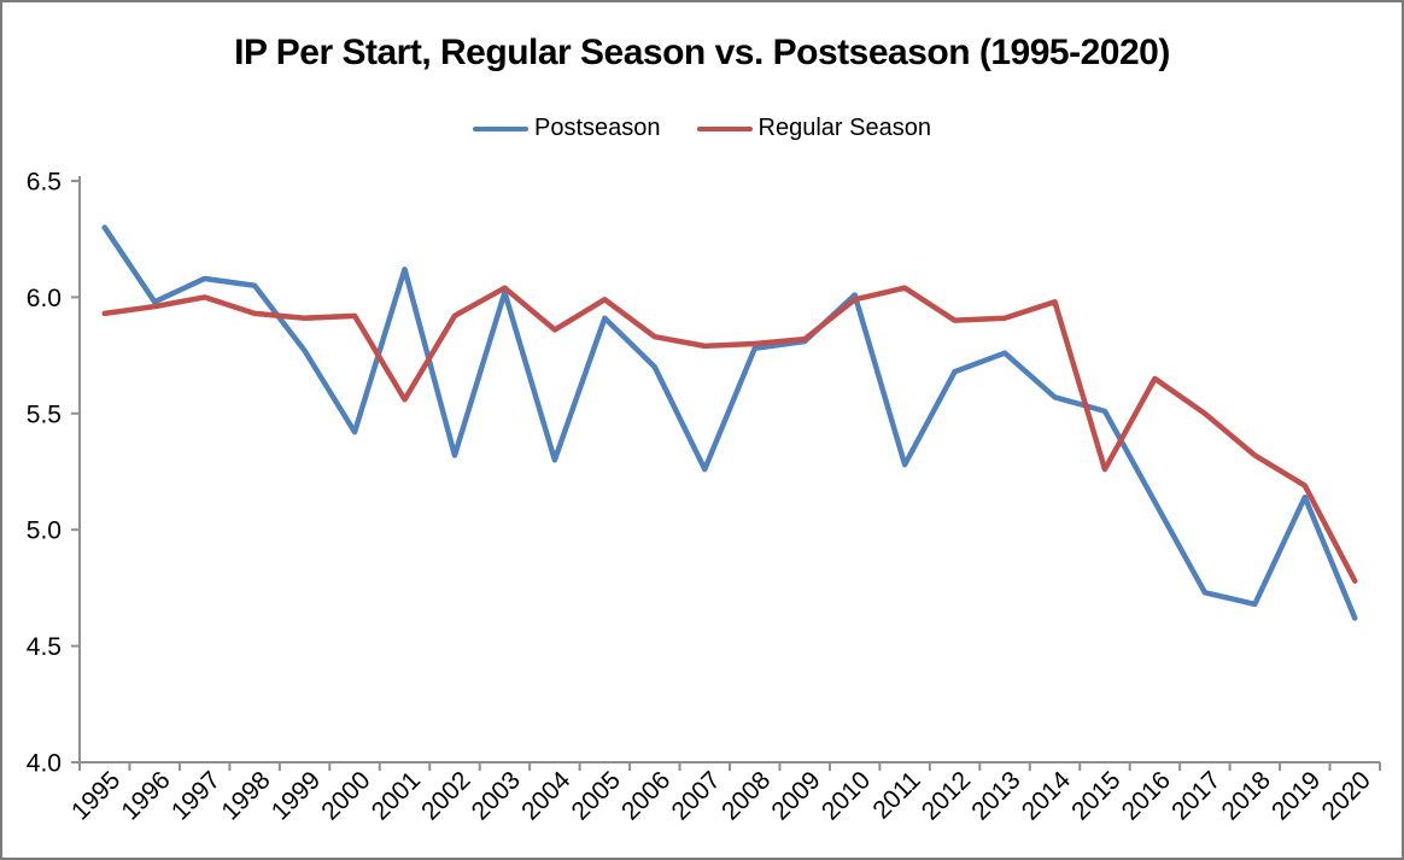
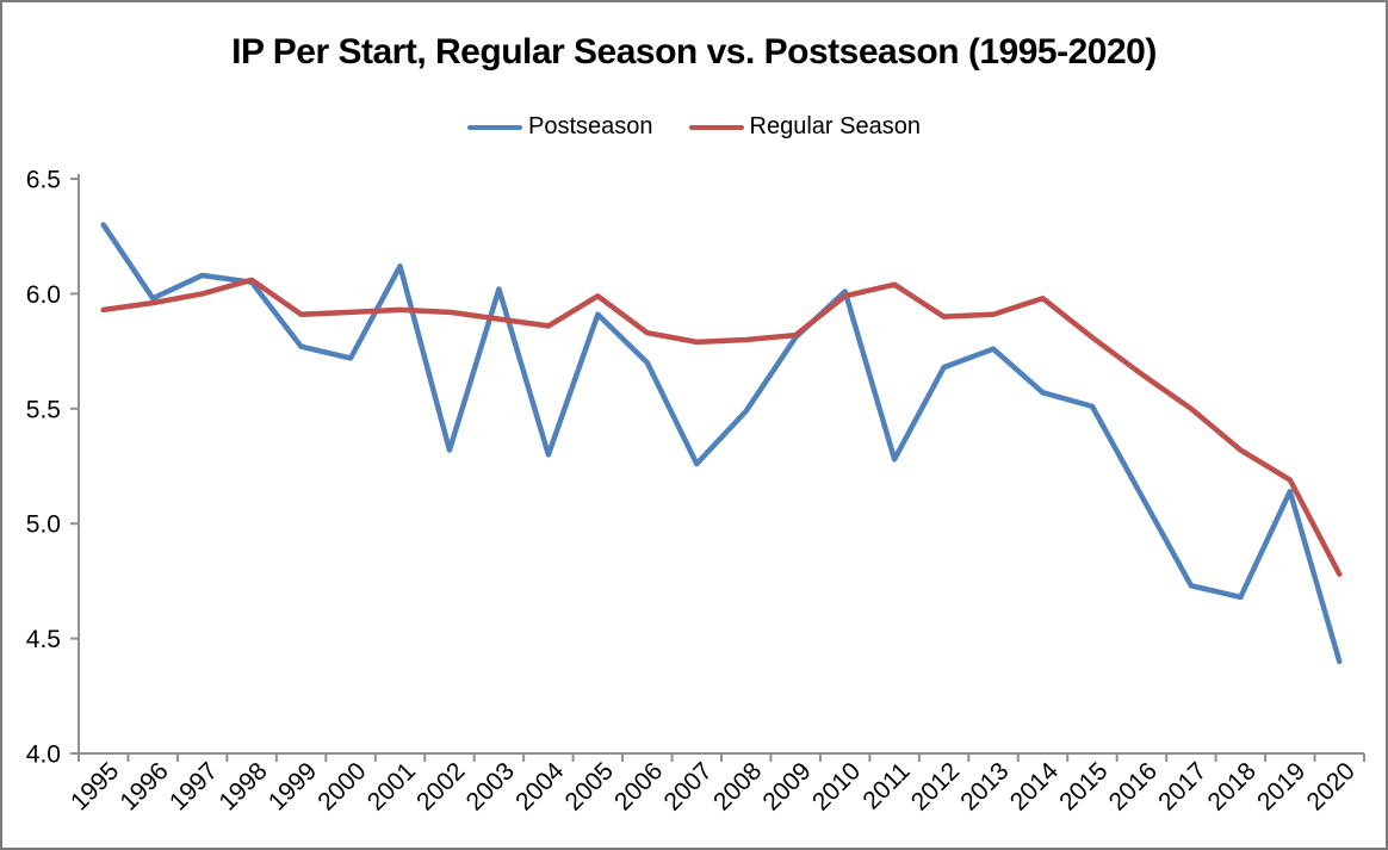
Regular Season/1998: 5.93 -> 6.06
Postseason/2000: 5.42 -> 5.72
Regular Season/2001: 5.56 -> 5.93
Regular Season/2003: 6.04 -> 5.89
Postseason/2008: 5.78 -> 5.49
Regular Season/2015: 5.26 -> 5.81
Postseason/2020: 4.62 -> 4.40
